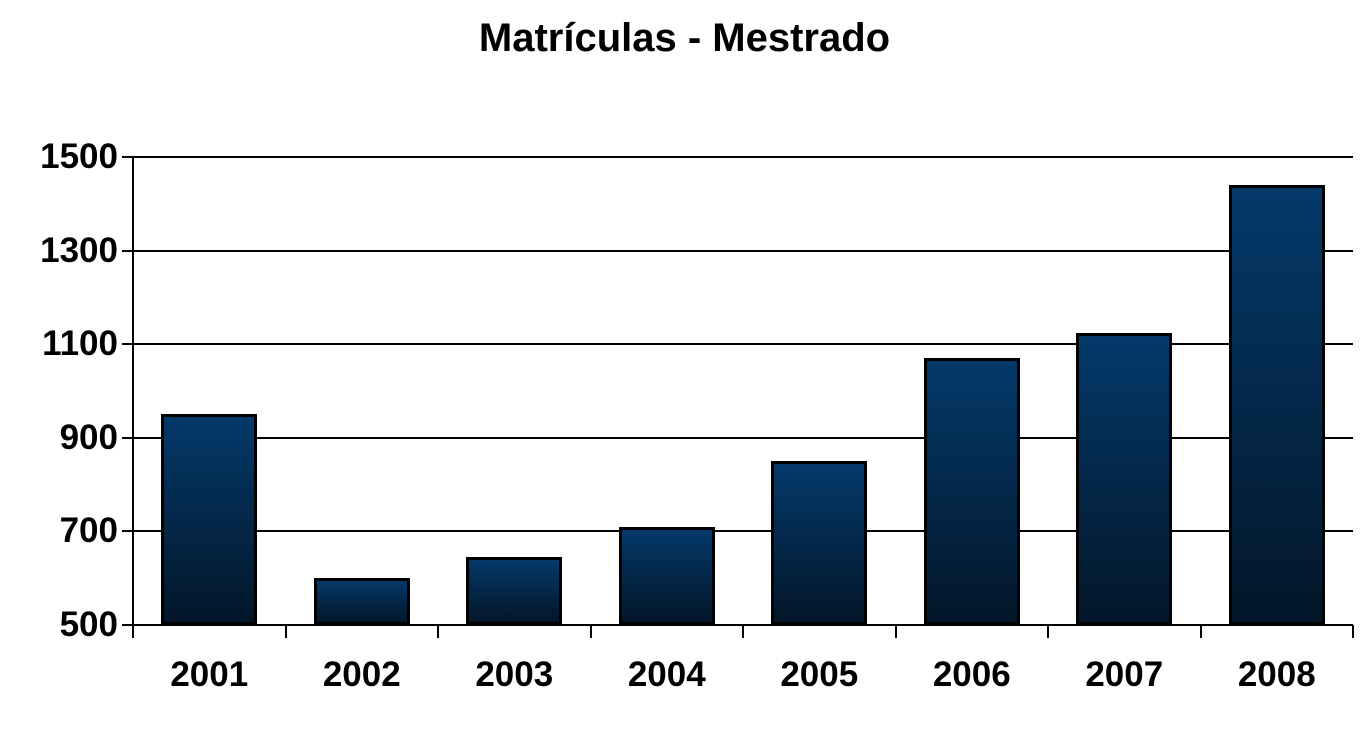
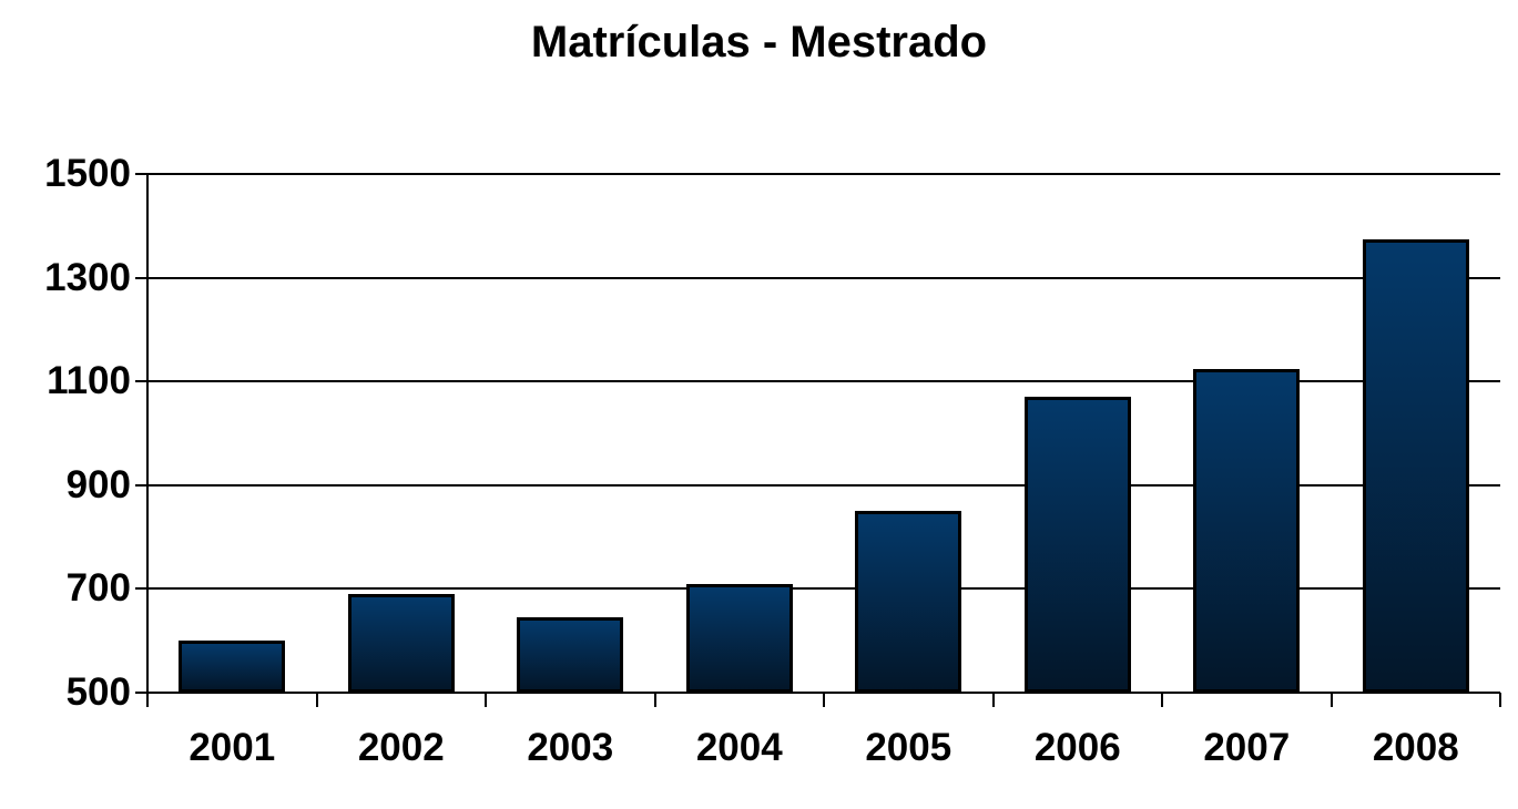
2001: 950 -> 600
2002: 600 -> 690
2008: 1440 -> 1380
